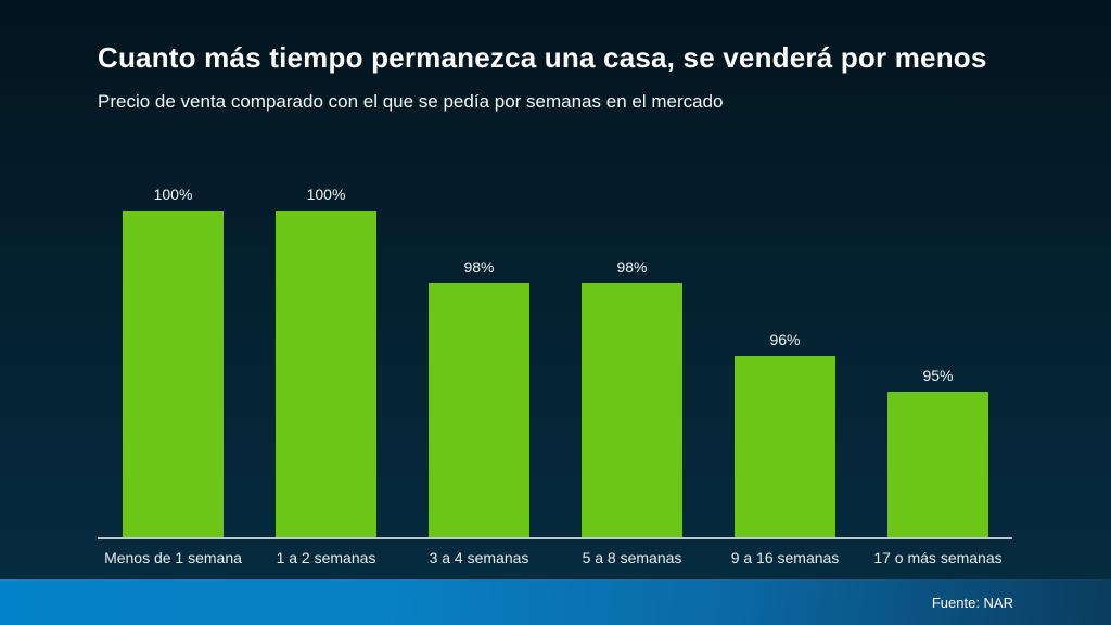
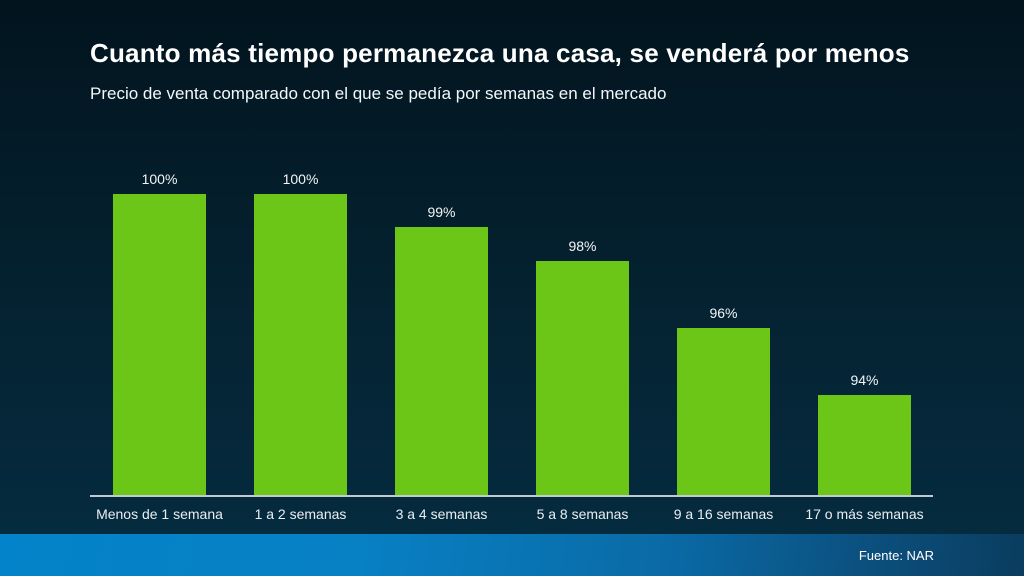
3 a 4 semanas: 98% -> 99%
17 o más semanas: 95% -> 94%
